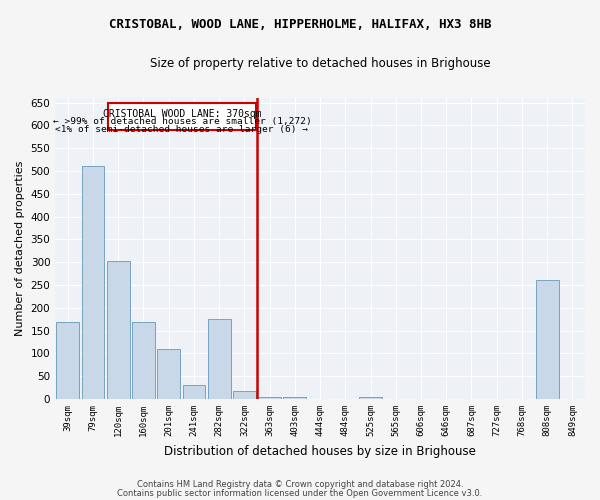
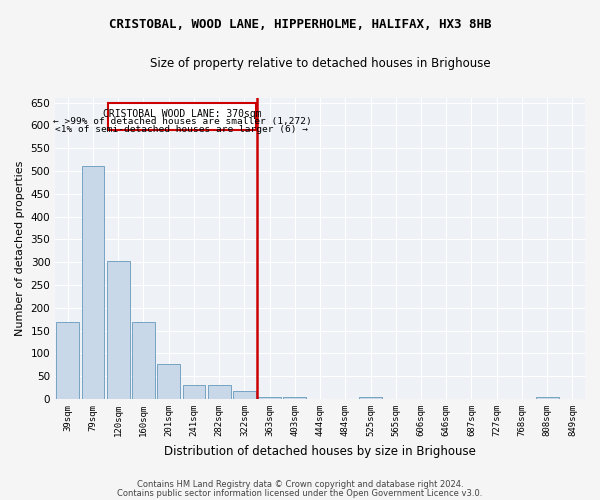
201sqm: 110 -> 76
282sqm: 175 -> 30
808sqm: 260 -> 5
